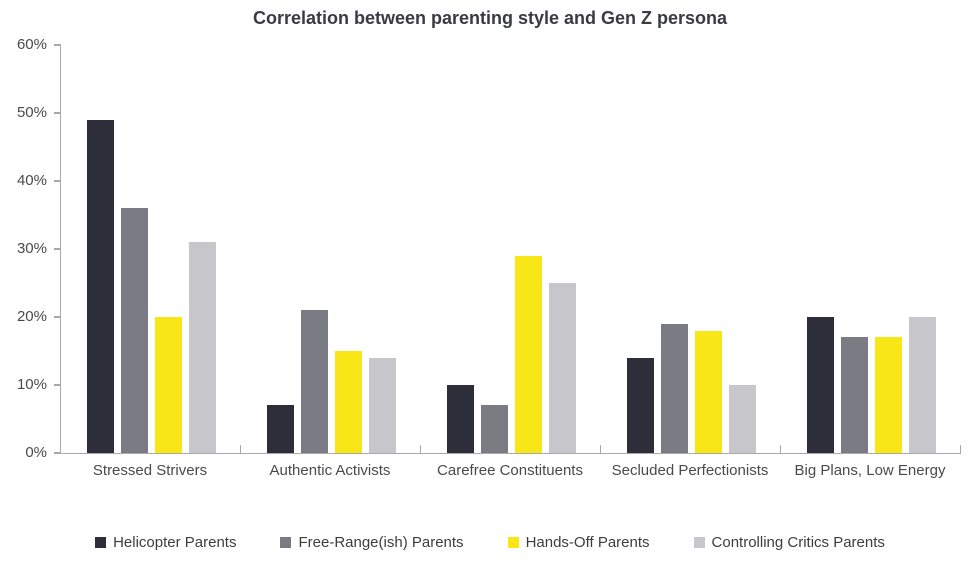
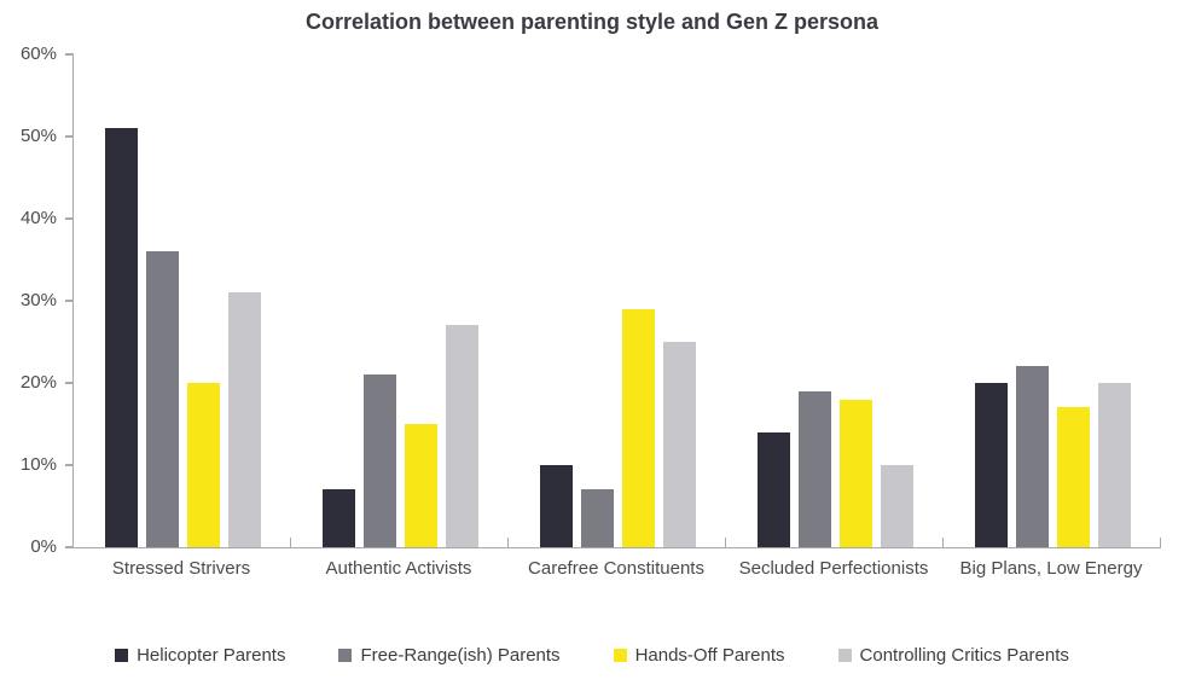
Helicopter Parents/Stressed Strivers: 49% -> 51%
Controlling Critics Parents/Authentic Activists: 14% -> 27%
Free-Range(ish) Parents/Big Plans, Low Energy: 17% -> 22%
